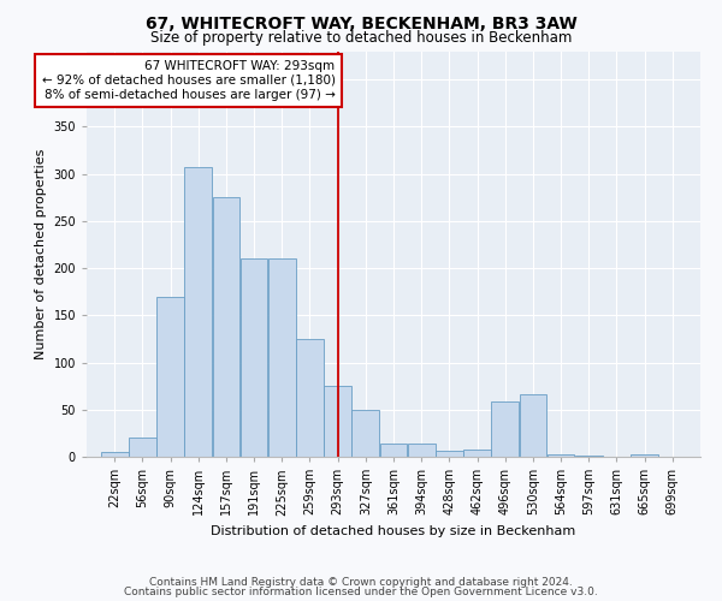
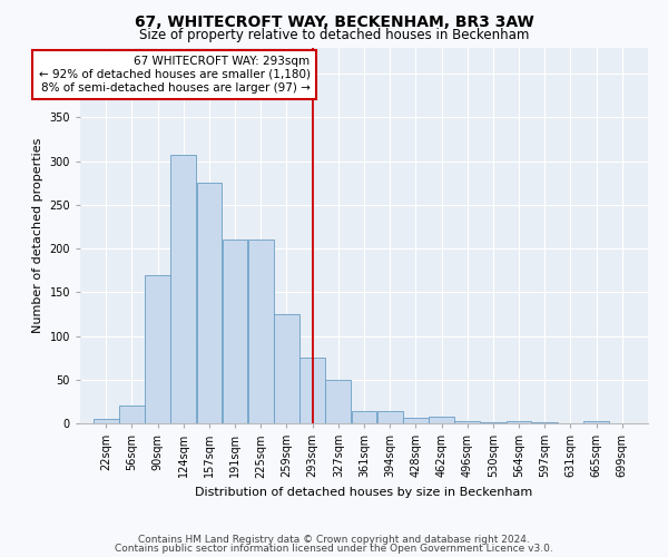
496sqm: 58 -> 3
530sqm: 66 -> 1
